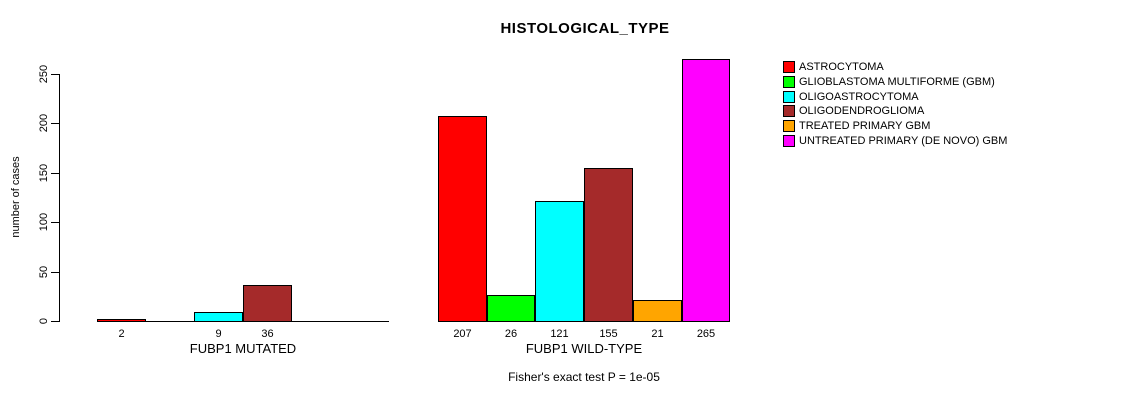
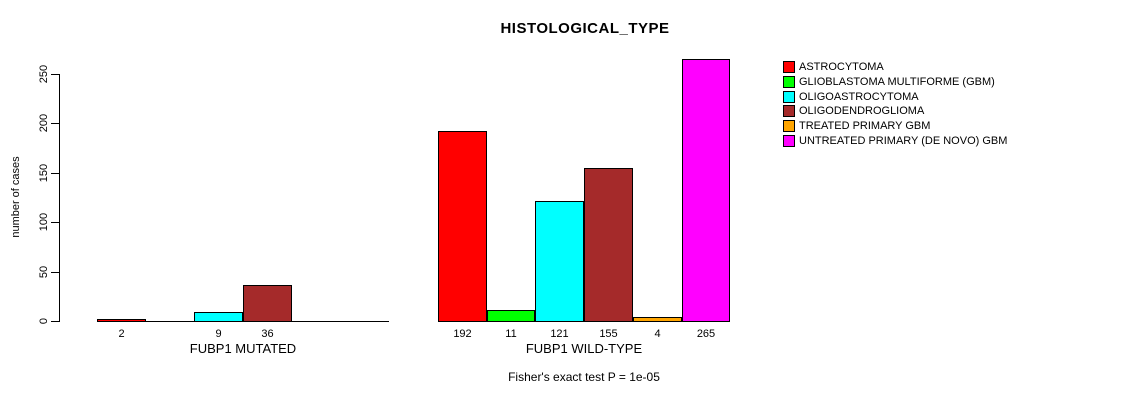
ASTROCYTOMA/FUBP1 WILD-TYPE: 207 -> 192
GLIOBLASTOMA MULTIFORME (GBM)/FUBP1 WILD-TYPE: 26 -> 11
TREATED PRIMARY GBM/FUBP1 WILD-TYPE: 21 -> 4
